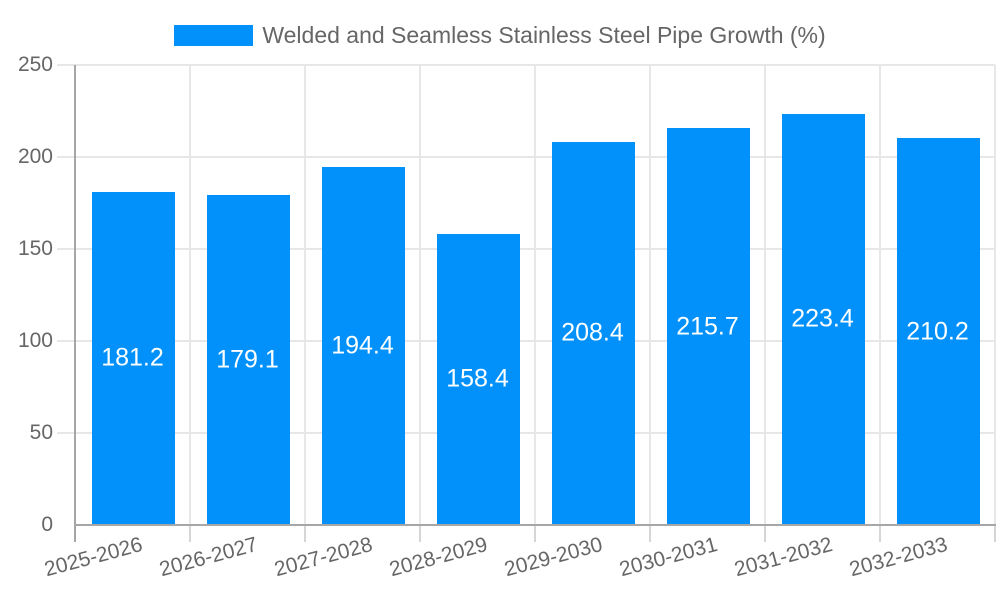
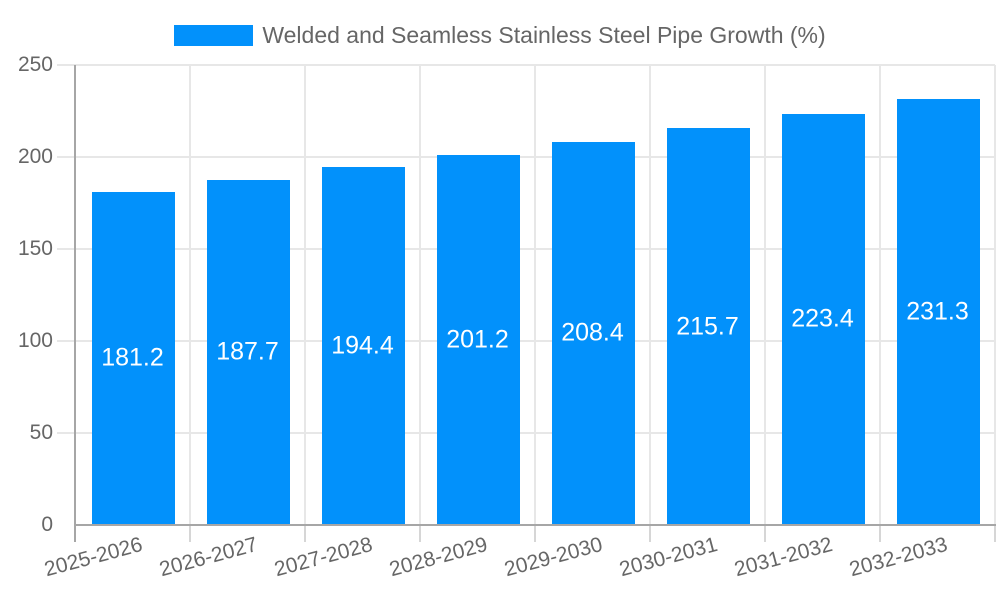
2026-2027: 179.1 -> 187.7
2028-2029: 158.4 -> 201.2
2032-2033: 210.2 -> 231.3
